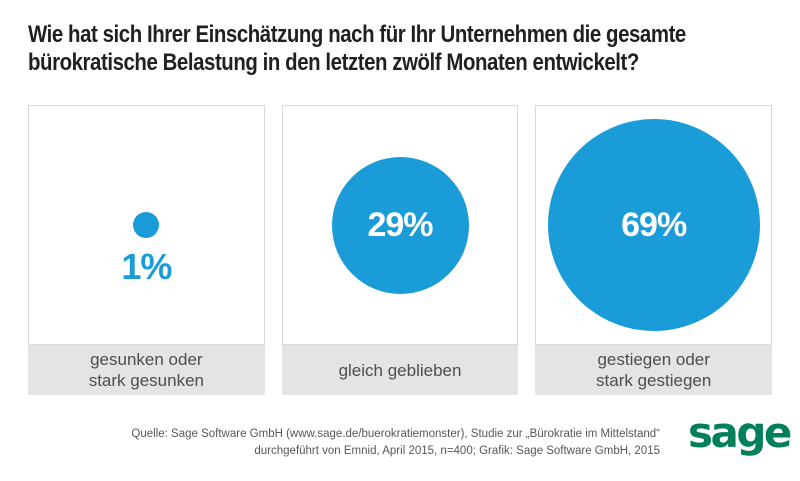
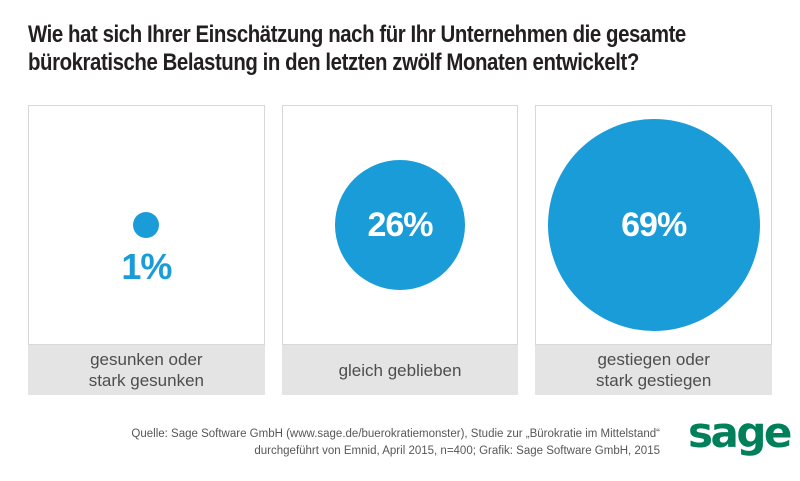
gleich geblieben: 29% -> 26%
